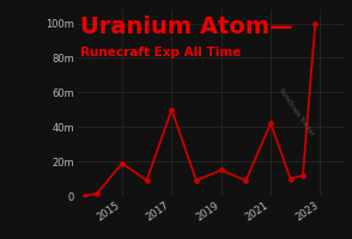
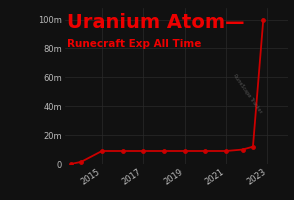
2015: 19m -> 9m
2017: 50m -> 9m
2019: 15m -> 9m
2021: 42m -> 9m
